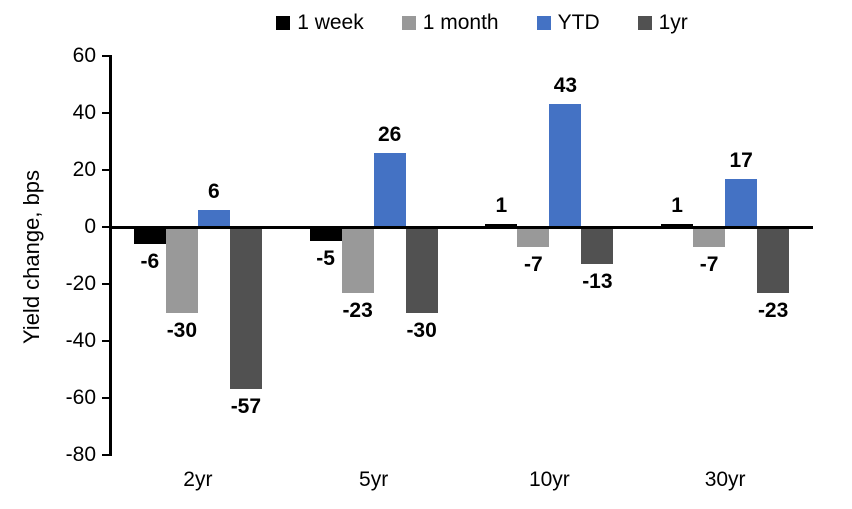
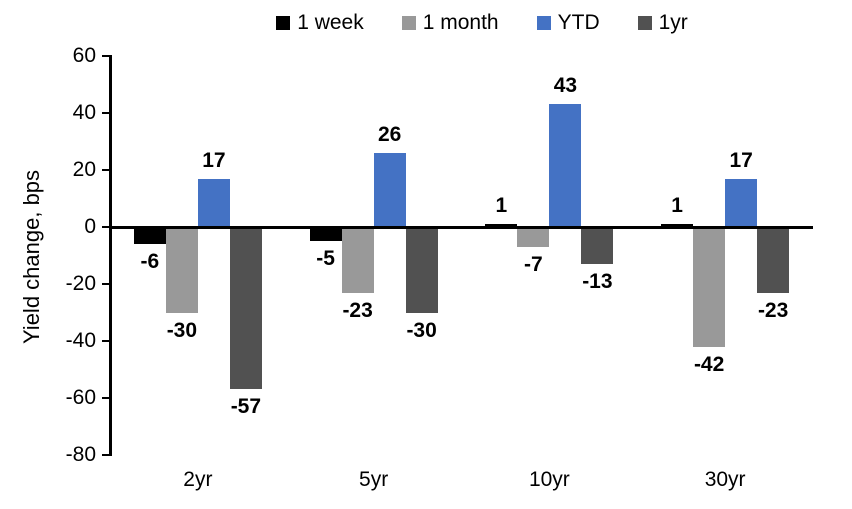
YTD/2yr: 6 -> 17
1 month/30yr: -7 -> -42
